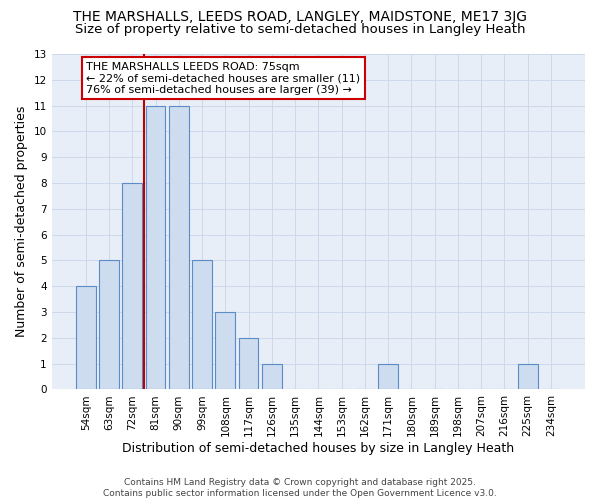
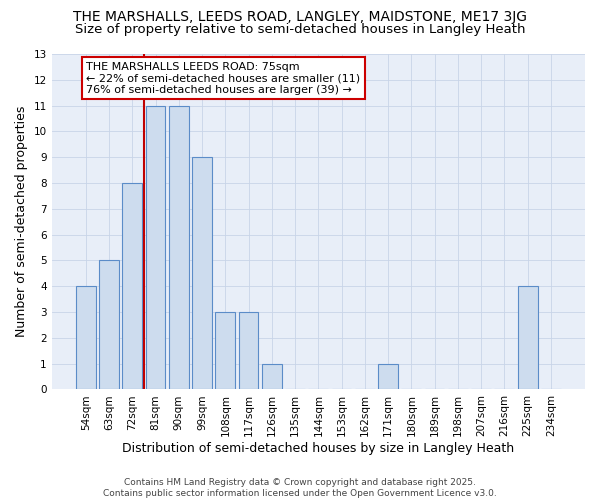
99sqm: 5 -> 9
117sqm: 2 -> 3
225sqm: 1 -> 4
